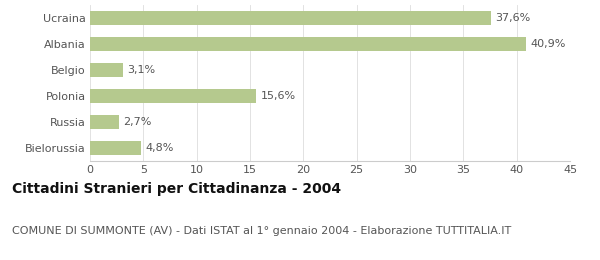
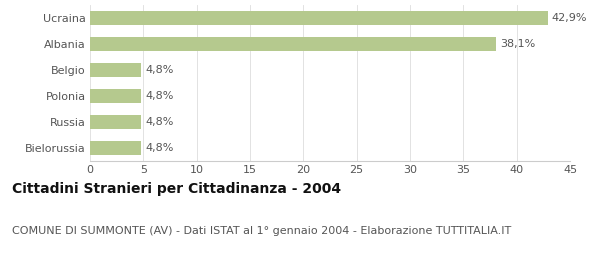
Ucraina: 37,6% -> 42,9%
Albania: 40,9% -> 38,1%
Belgio: 3,1% -> 4,8%
Polonia: 15,6% -> 4,8%
Russia: 2,7% -> 4,8%
